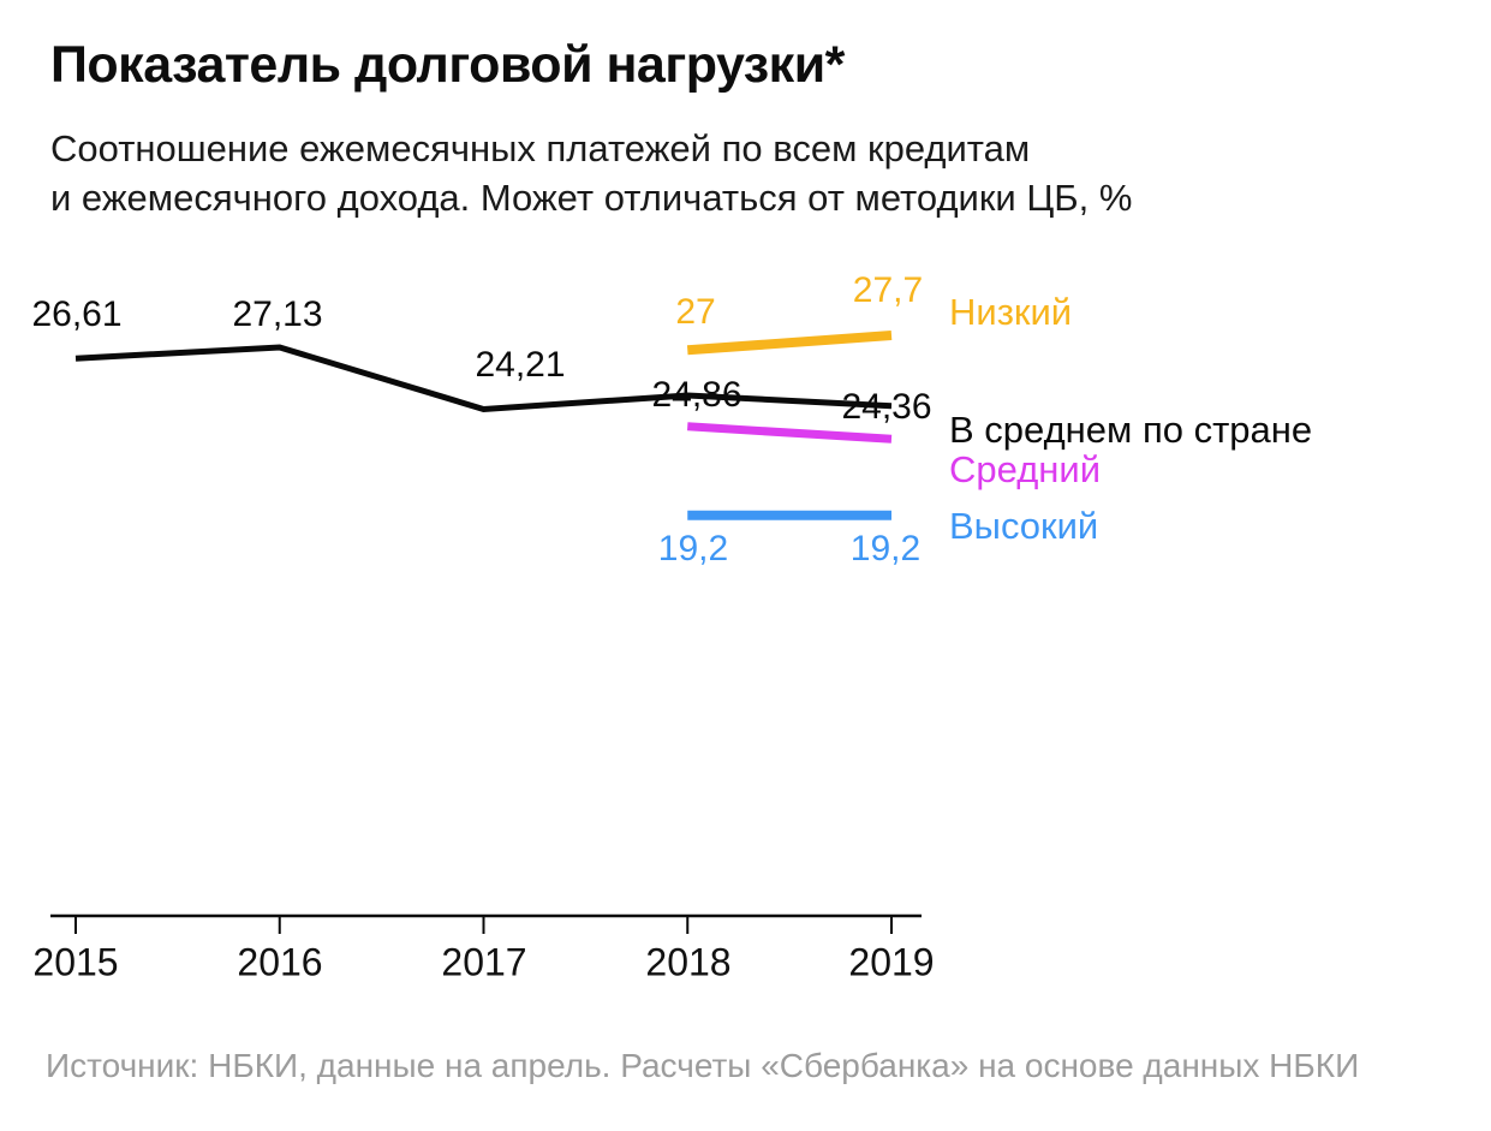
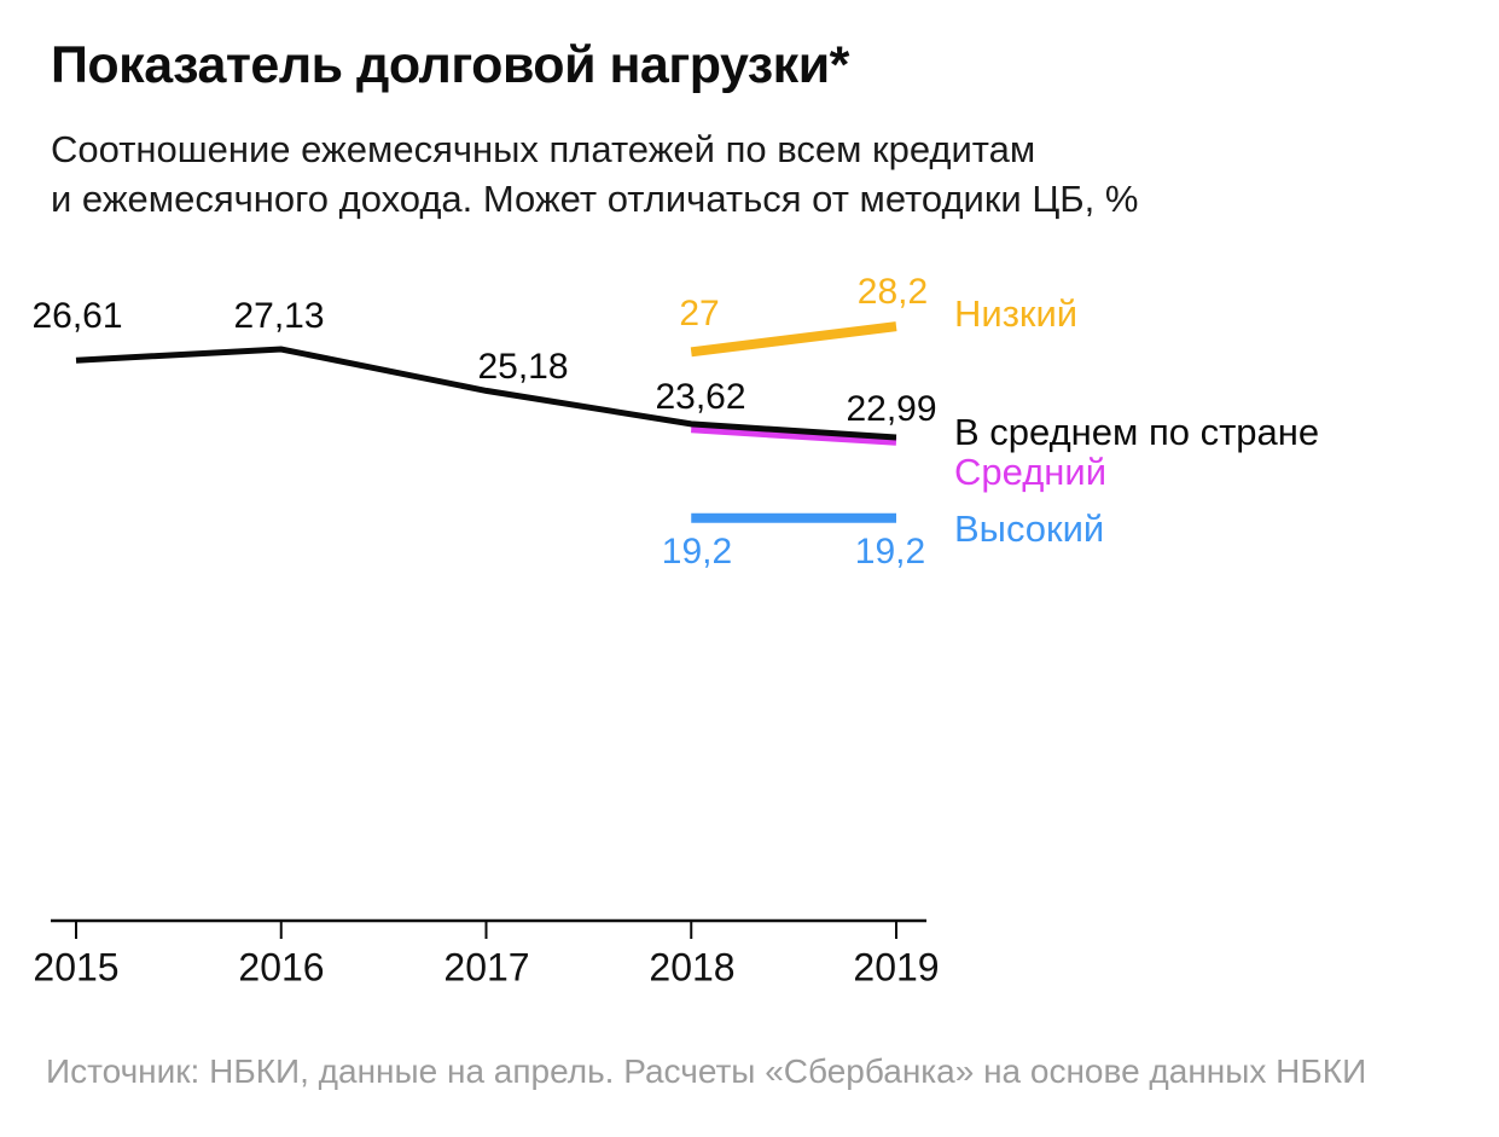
В среднем по стране/2017: 24,21 -> 25,18
В среднем по стране/2018: 24,86 -> 23,62
В среднем по стране/2019: 24,36 -> 22,99
Низкий/2019: 27,7 -> 28,2
